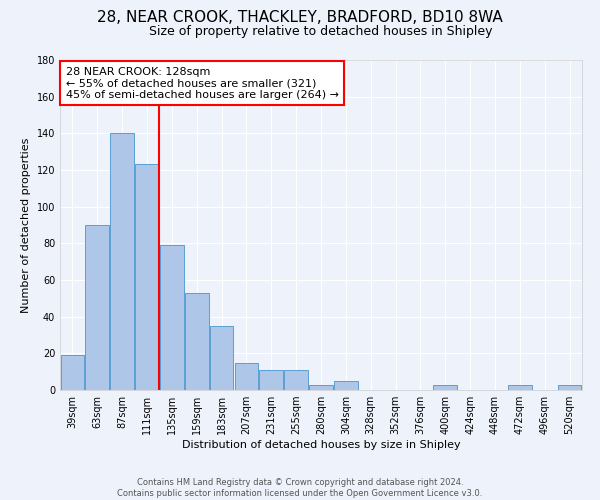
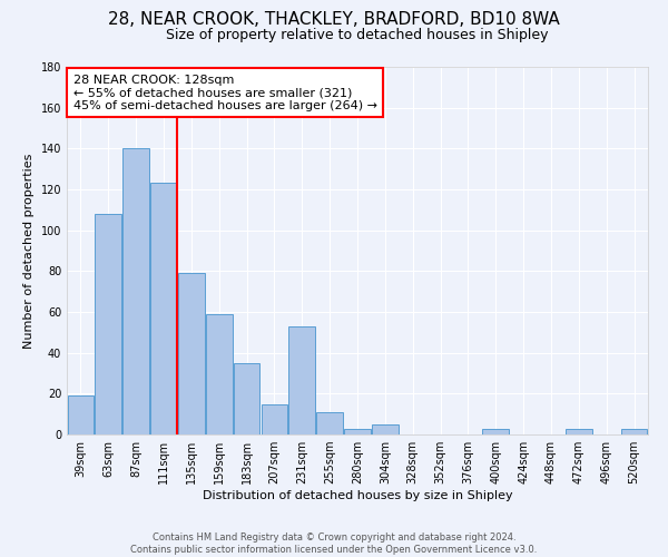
63sqm: 90 -> 108
159sqm: 53 -> 59
231sqm: 11 -> 53
